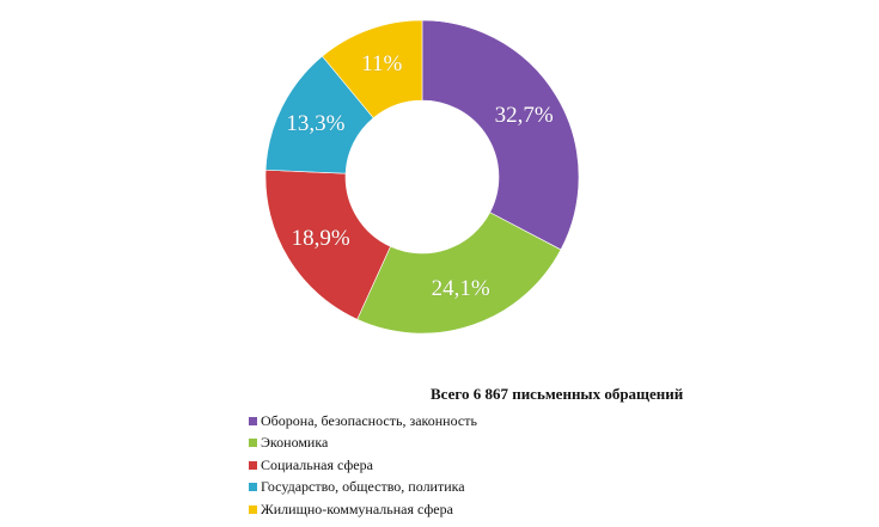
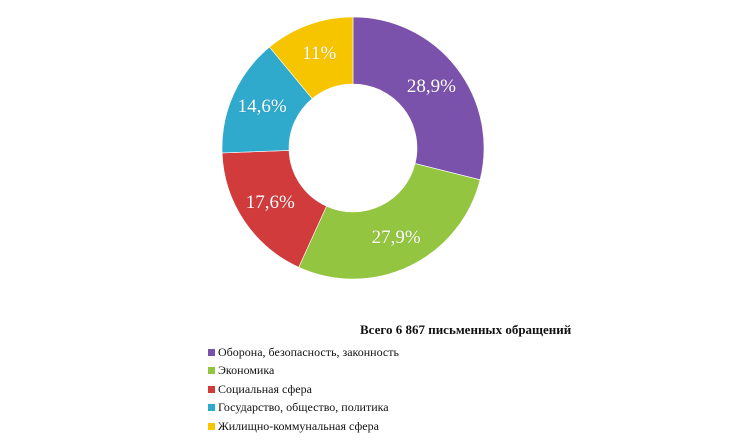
Оборона, безопасность, законность: 32,7% -> 28,9%
Экономика: 24,1% -> 27,9%
Социальная сфера: 18,9% -> 17,6%
Государство, общество, политика: 13,3% -> 14,6%
